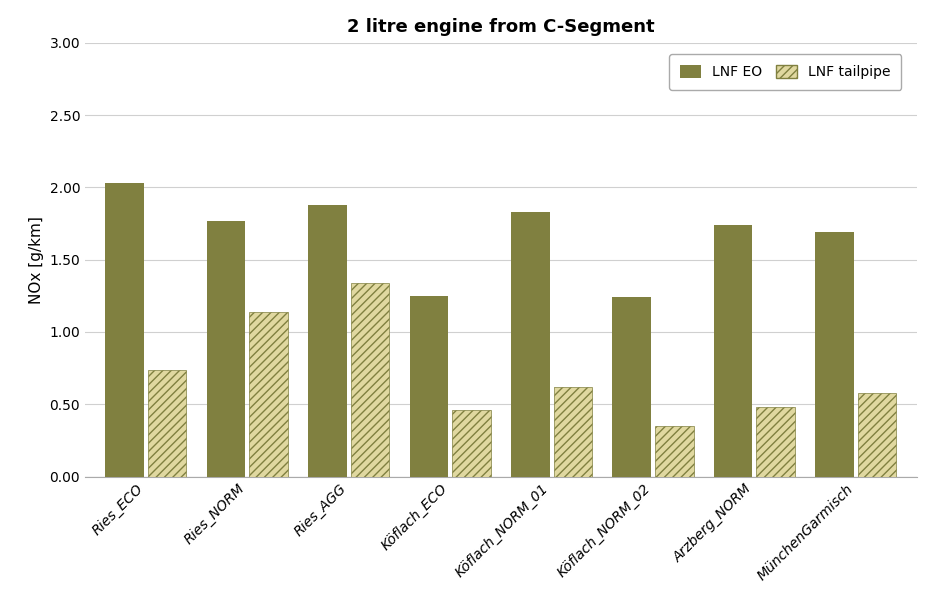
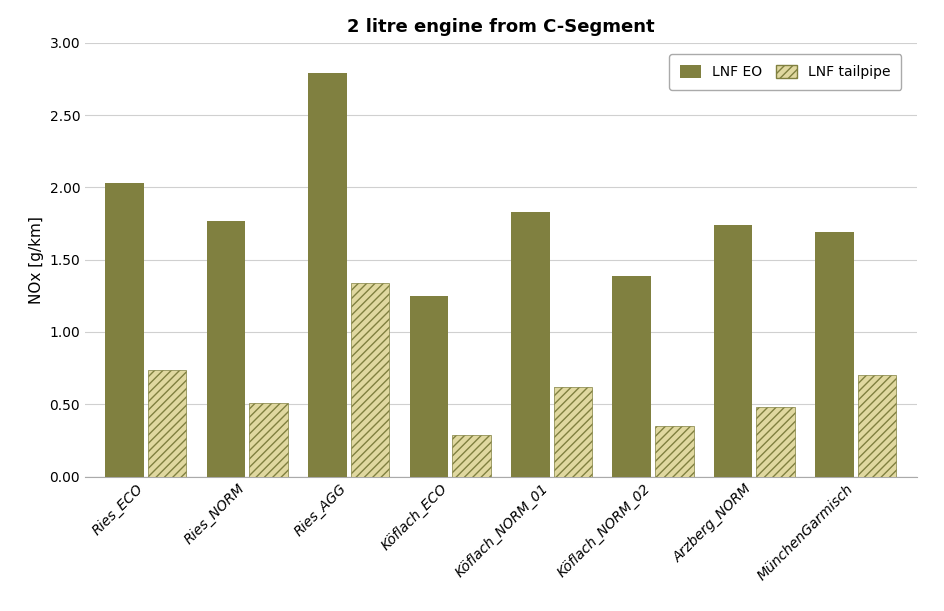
LNF tailpipe/Ries_NORM: 1.14 -> 0.51
LNF EO/Ries_AGG: 1.88 -> 2.79
LNF tailpipe/Köflach_ECO: 0.46 -> 0.29
LNF EO/Köflach_NORM_02: 1.24 -> 1.39
LNF tailpipe/MünchenGarmisch: 0.58 -> 0.70
